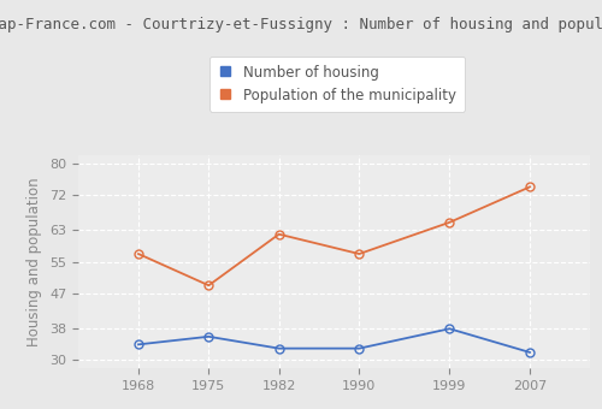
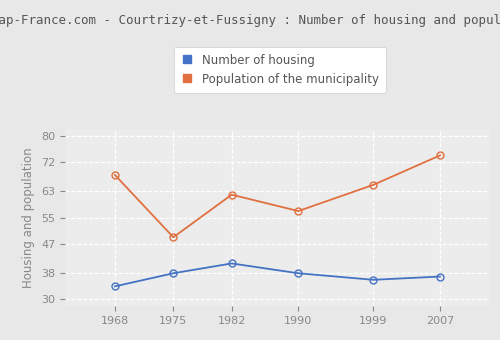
Population of the municipality/1968: 57 -> 68
Number of housing/1975: 36 -> 38
Number of housing/1982: 33 -> 41
Number of housing/1990: 33 -> 38
Number of housing/1999: 38 -> 36
Number of housing/2007: 32 -> 37
